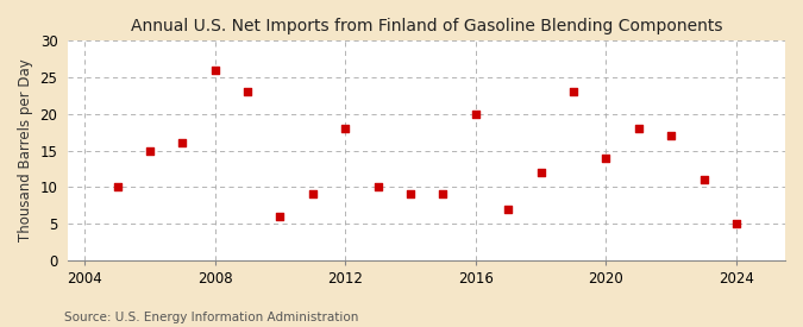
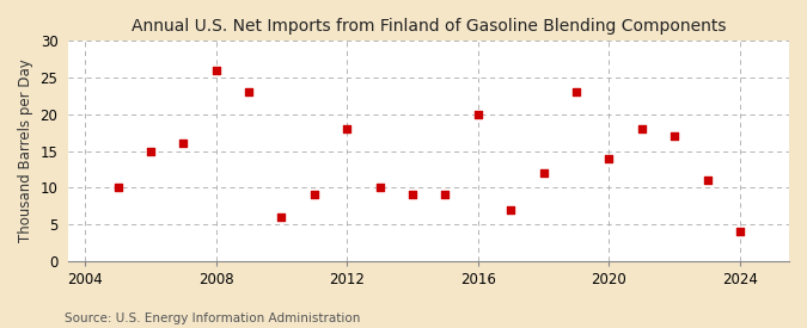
2024: 5 -> 4
